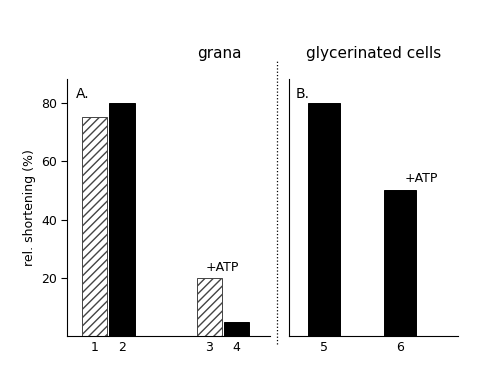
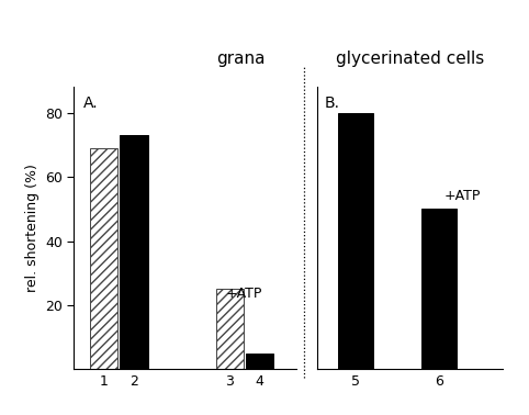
1: 75 -> 69
2: 80 -> 73
3: 20 -> 25
